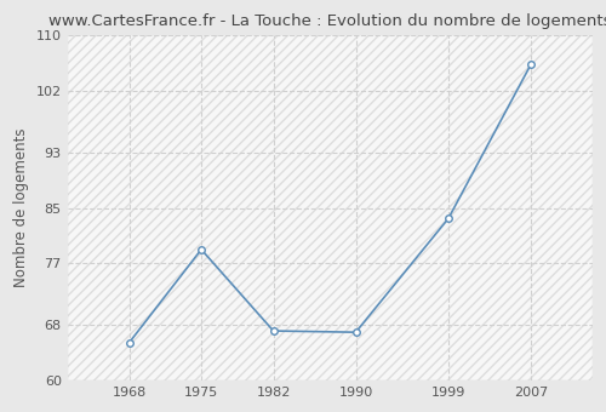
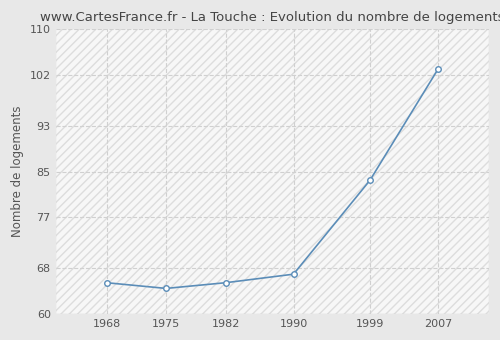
1975: 79.0 -> 64.5
1982: 67.2 -> 65.5
2007: 105.8 -> 103.0
